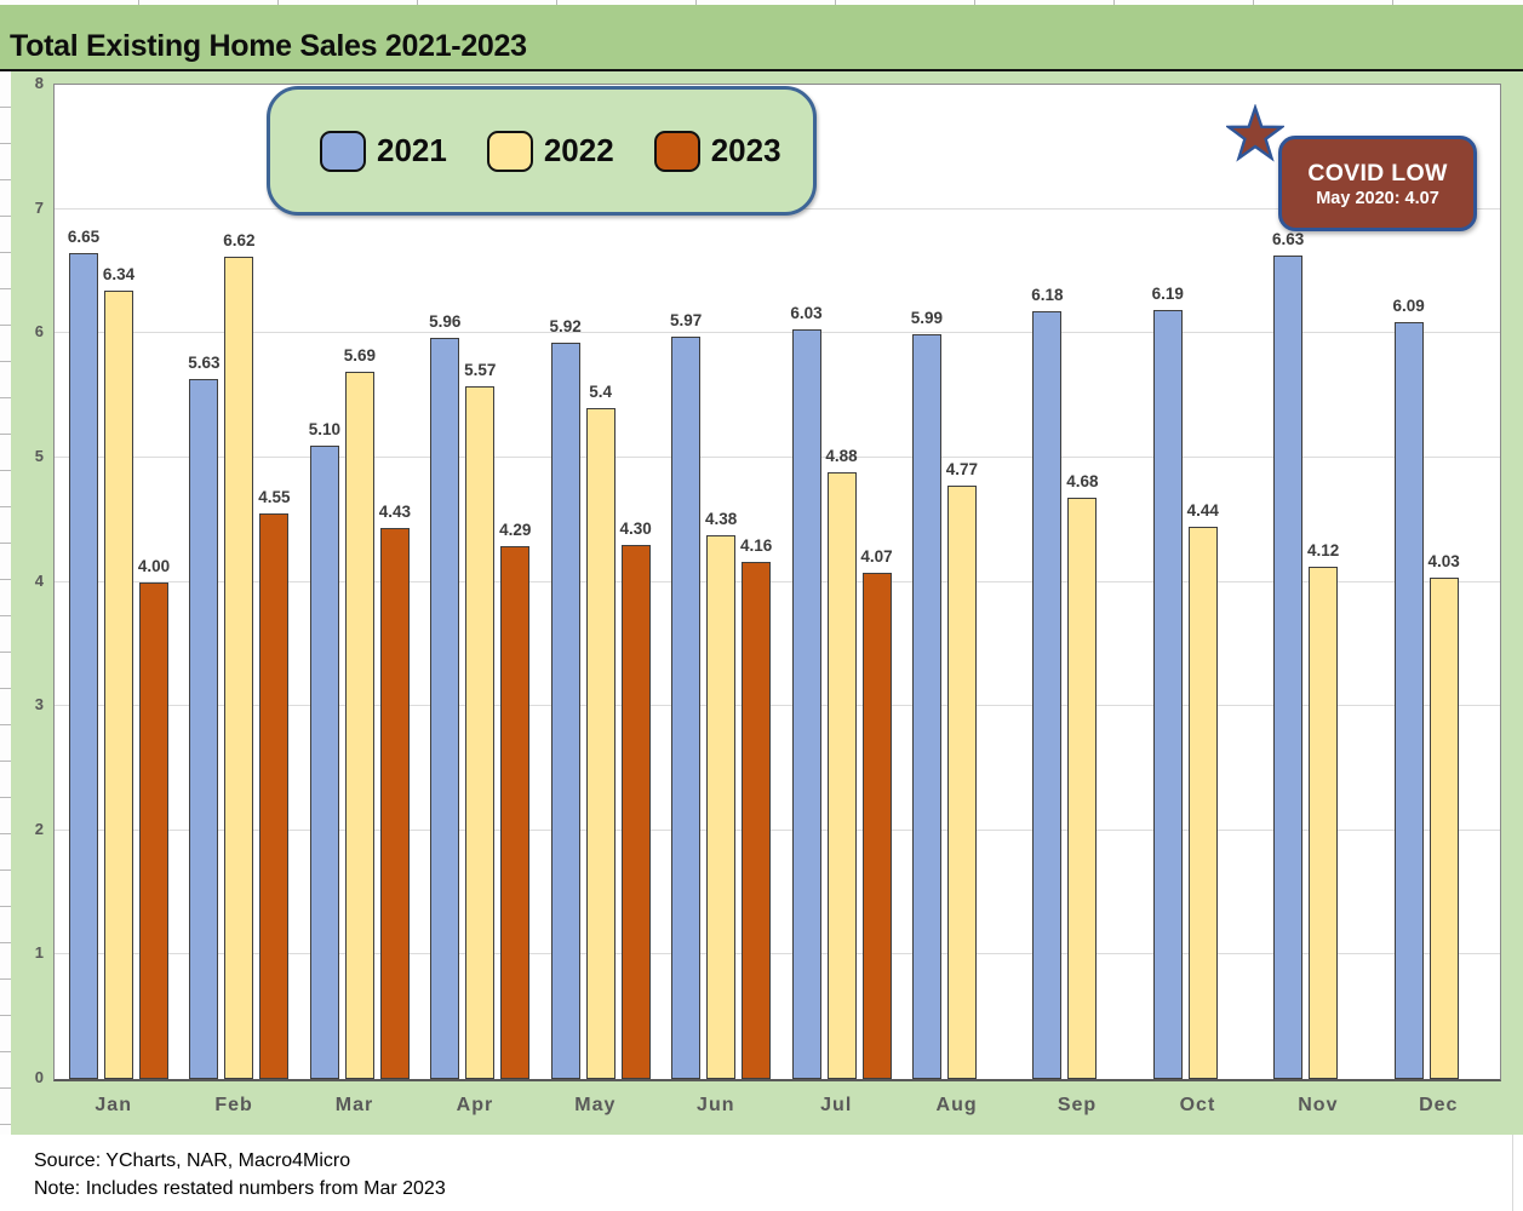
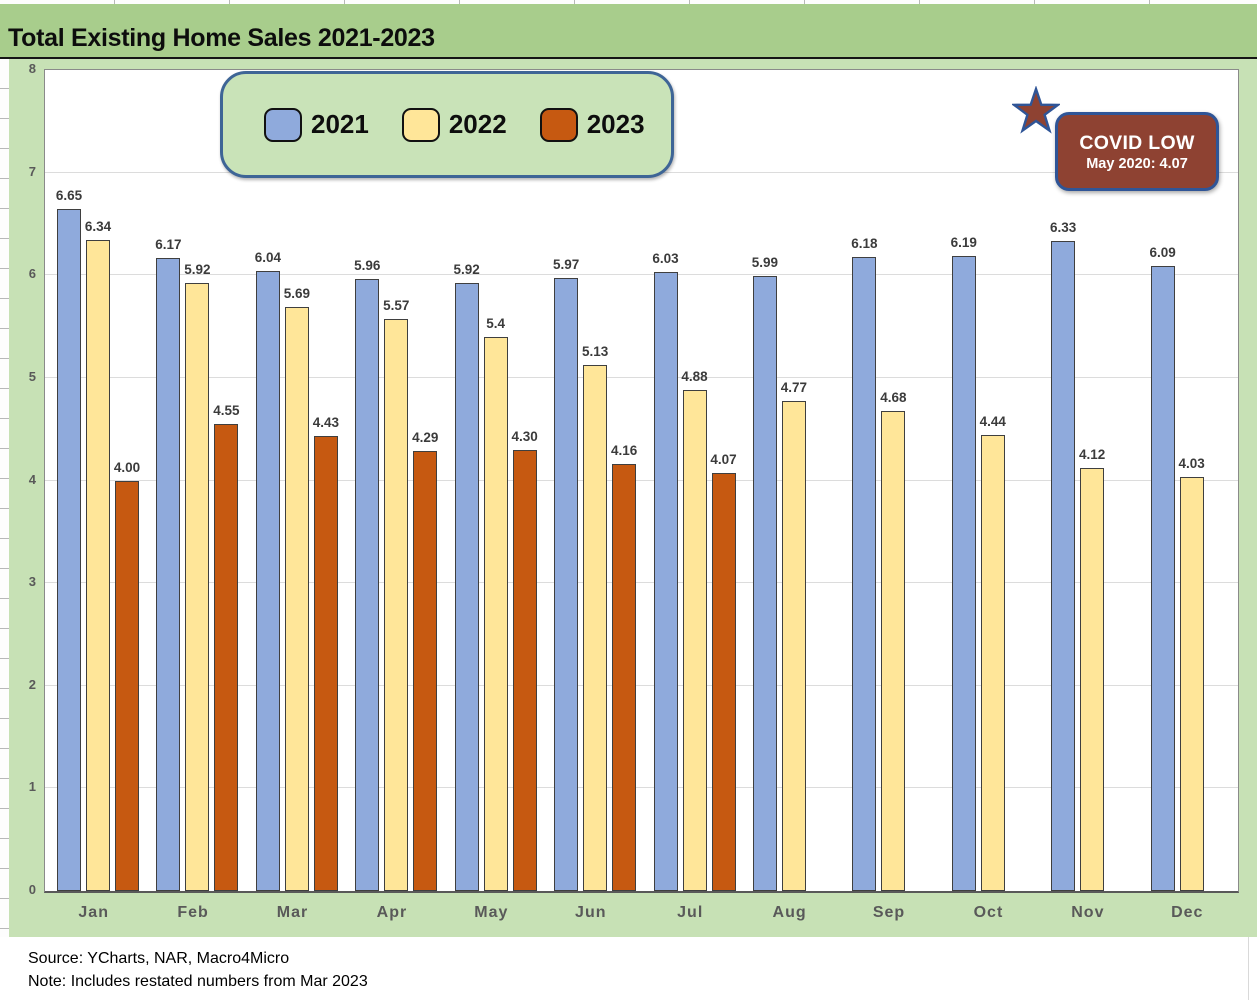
2021/Feb: 5.63 -> 6.17
2022/Feb: 6.62 -> 5.92
2021/Mar: 5.10 -> 6.04
2022/Jun: 4.38 -> 5.13
2021/Nov: 6.63 -> 6.33
